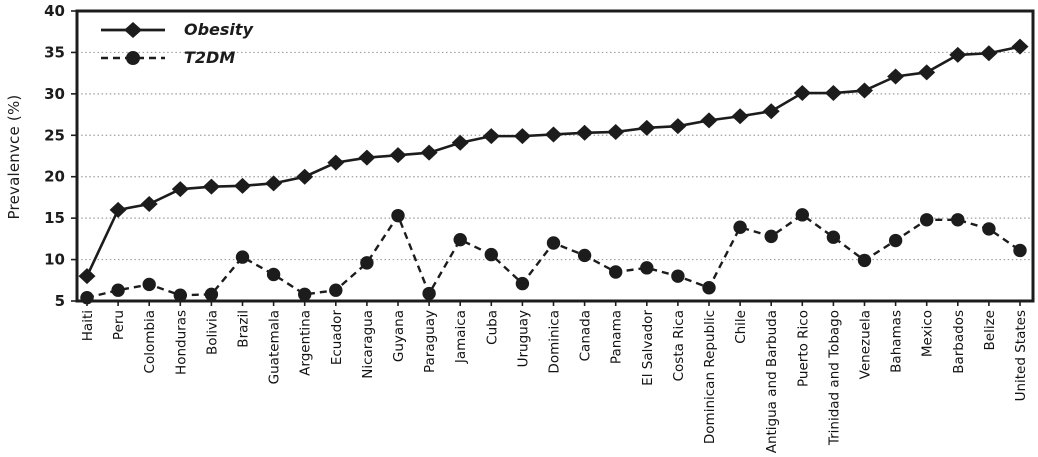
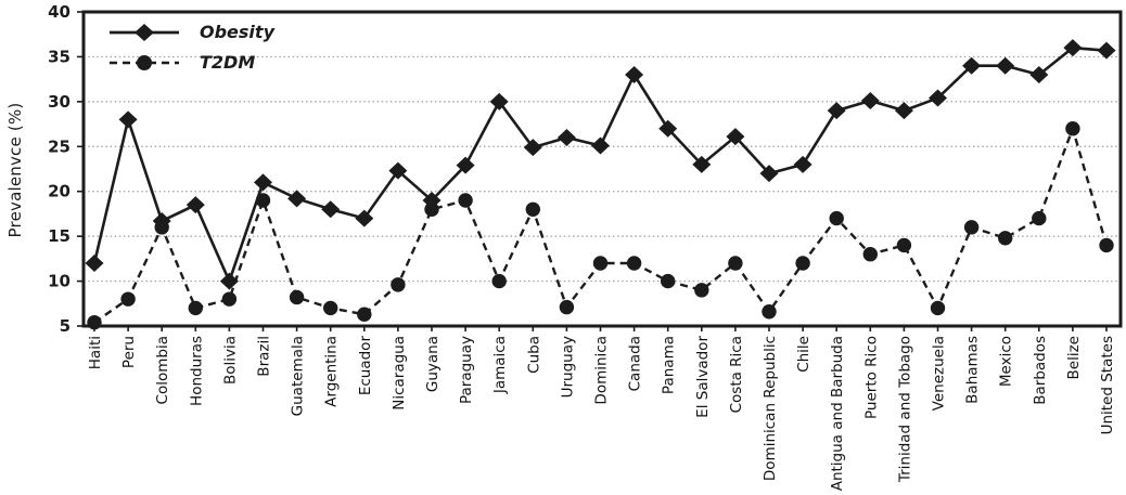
Obesity/Haiti: 8 -> 12
Obesity/Peru: 16 -> 28
T2DM/Peru: 6 -> 8
T2DM/Colombia: 7 -> 16
T2DM/Honduras: 6 -> 7
Obesity/Bolivia: 19 -> 10
T2DM/Bolivia: 6 -> 8
Obesity/Brazil: 19 -> 21
T2DM/Brazil: 10 -> 19
Obesity/Argentina: 20 -> 18
T2DM/Argentina: 6 -> 7
Obesity/Ecuador: 22 -> 17
Obesity/Guyana: 23 -> 19
T2DM/Guyana: 15 -> 18
T2DM/Paraguay: 6 -> 19
Obesity/Jamaica: 24 -> 30
T2DM/Jamaica: 12 -> 10
T2DM/Cuba: 11 -> 18
Obesity/Uruguay: 25 -> 26
Obesity/Canada: 25 -> 33
T2DM/Canada: 10 -> 12
Obesity/Panama: 25 -> 27
T2DM/Panama: 8 -> 10
Obesity/El Salvador: 26 -> 23
T2DM/Costa Rica: 8 -> 12
Obesity/Dominican Republic: 27 -> 22
Obesity/Chile: 27 -> 23
T2DM/Chile: 14 -> 12
Obesity/Antigua and Barbuda: 28 -> 29
T2DM/Antigua and Barbuda: 13 -> 17
T2DM/Puerto Rico: 15 -> 13
Obesity/Trinidad and Tobago: 30 -> 29
T2DM/Trinidad and Tobago: 13 -> 14
T2DM/Venezuela: 10 -> 7
Obesity/Bahamas: 32 -> 34
T2DM/Bahamas: 12 -> 16
Obesity/Mexico: 33 -> 34
Obesity/Barbados: 35 -> 33
T2DM/Barbados: 15 -> 17
Obesity/Belize: 35 -> 36
T2DM/Belize: 14 -> 27
T2DM/United States: 11 -> 14
